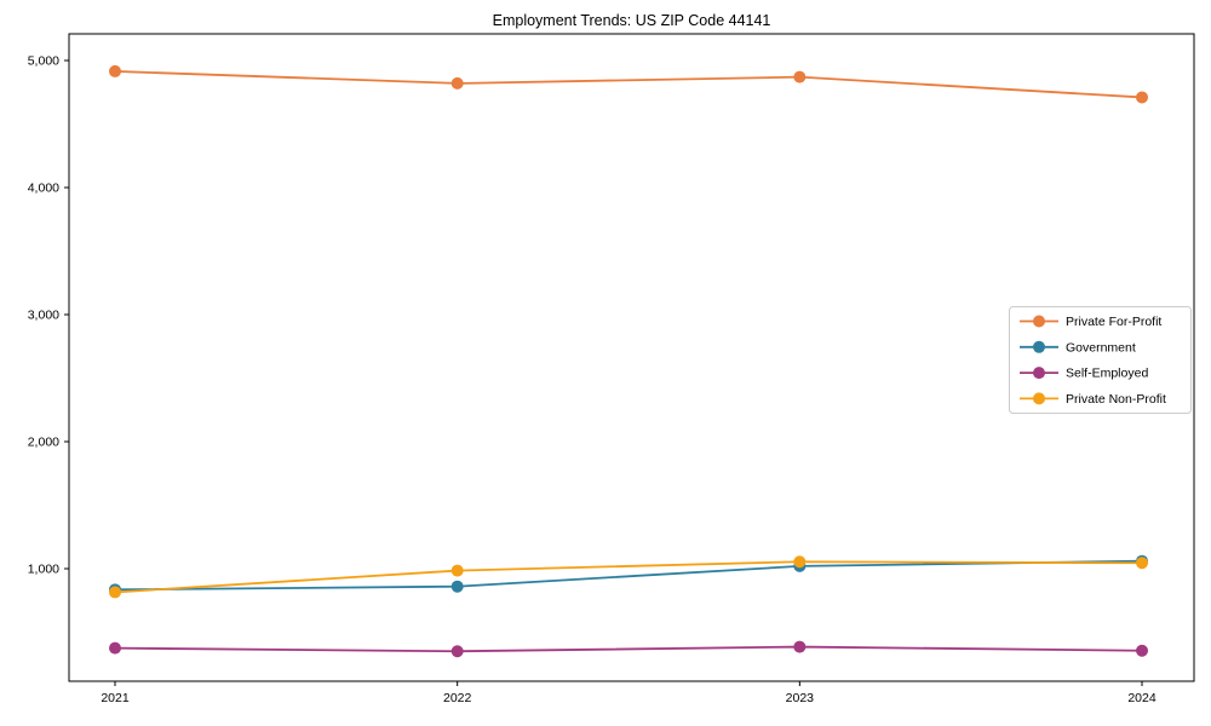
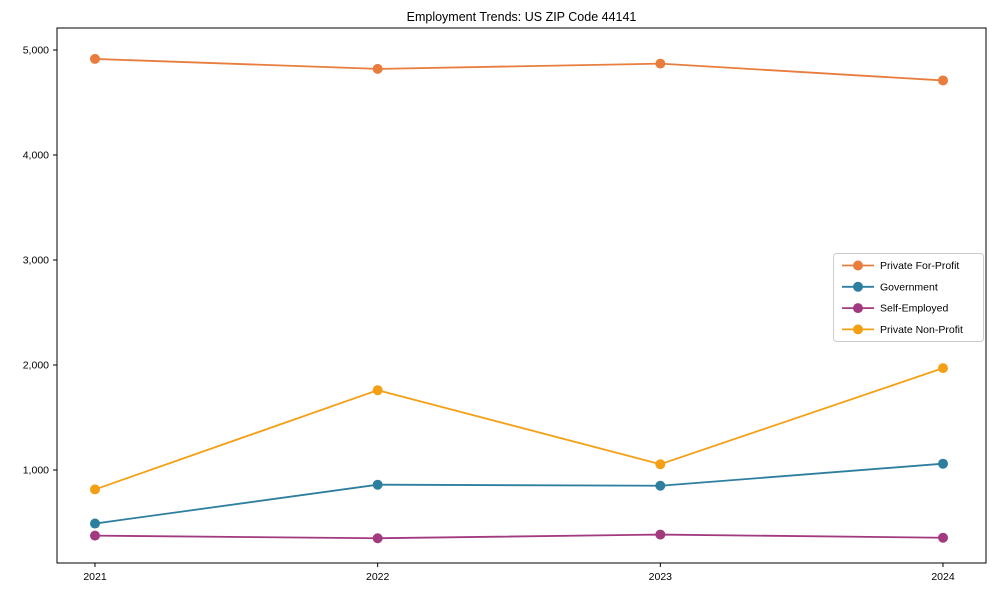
Government/2021: 840 -> 490
Private Non-Profit/2022: 980 -> 1760
Government/2023: 1020 -> 850
Private Non-Profit/2024: 1040 -> 1970
